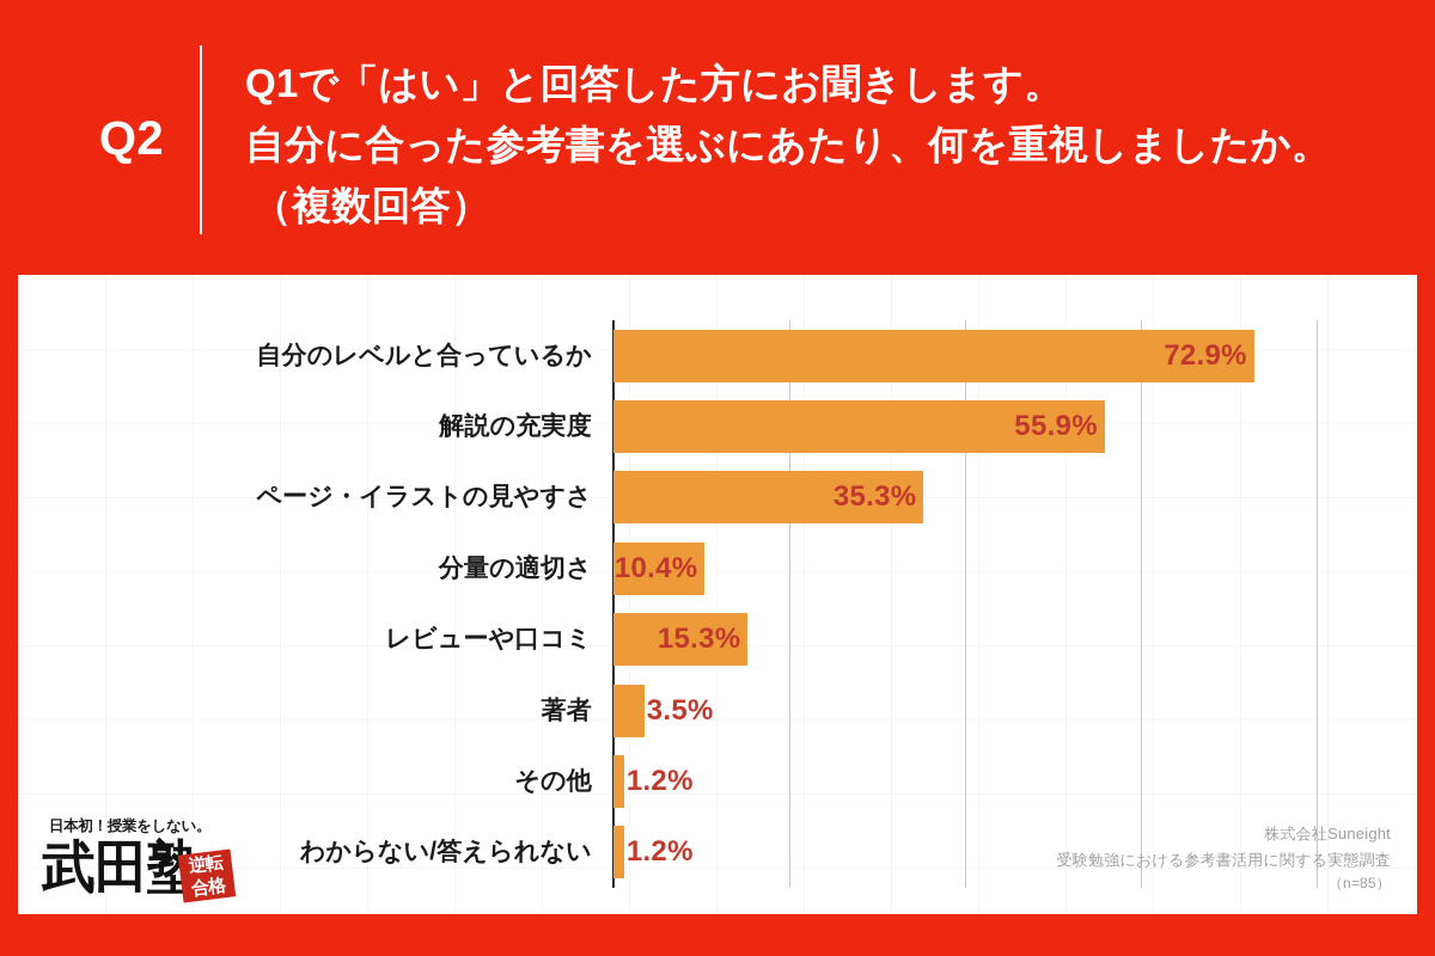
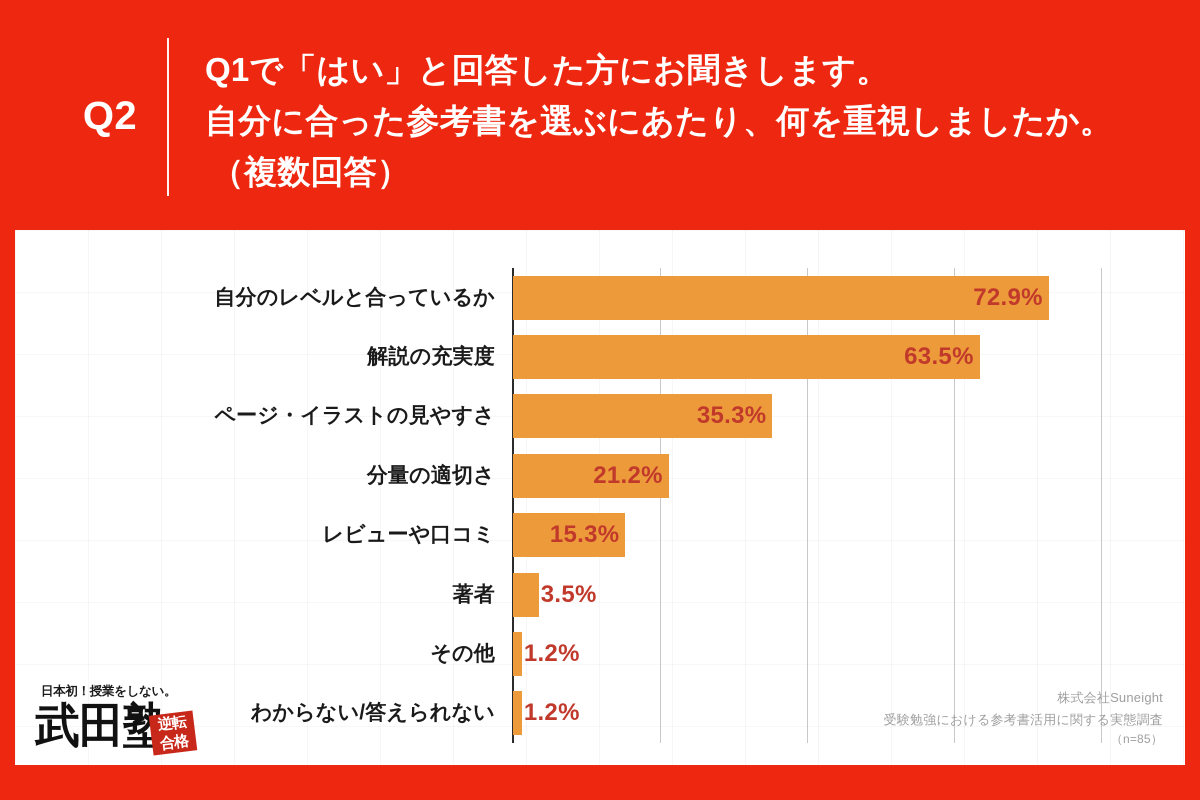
解説の充実度: 55.9% -> 63.5%
分量の適切さ: 10.4% -> 21.2%
